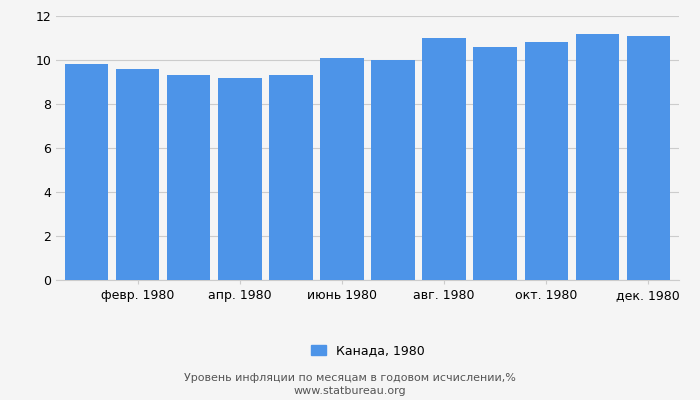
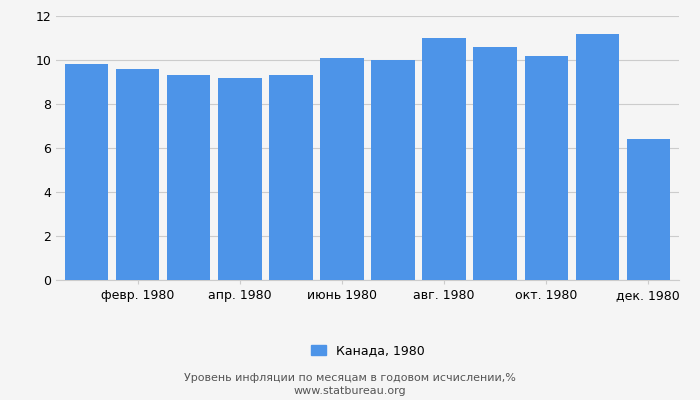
окт. 1980: 10.8 -> 10.2
дек. 1980: 11.1 -> 6.4
